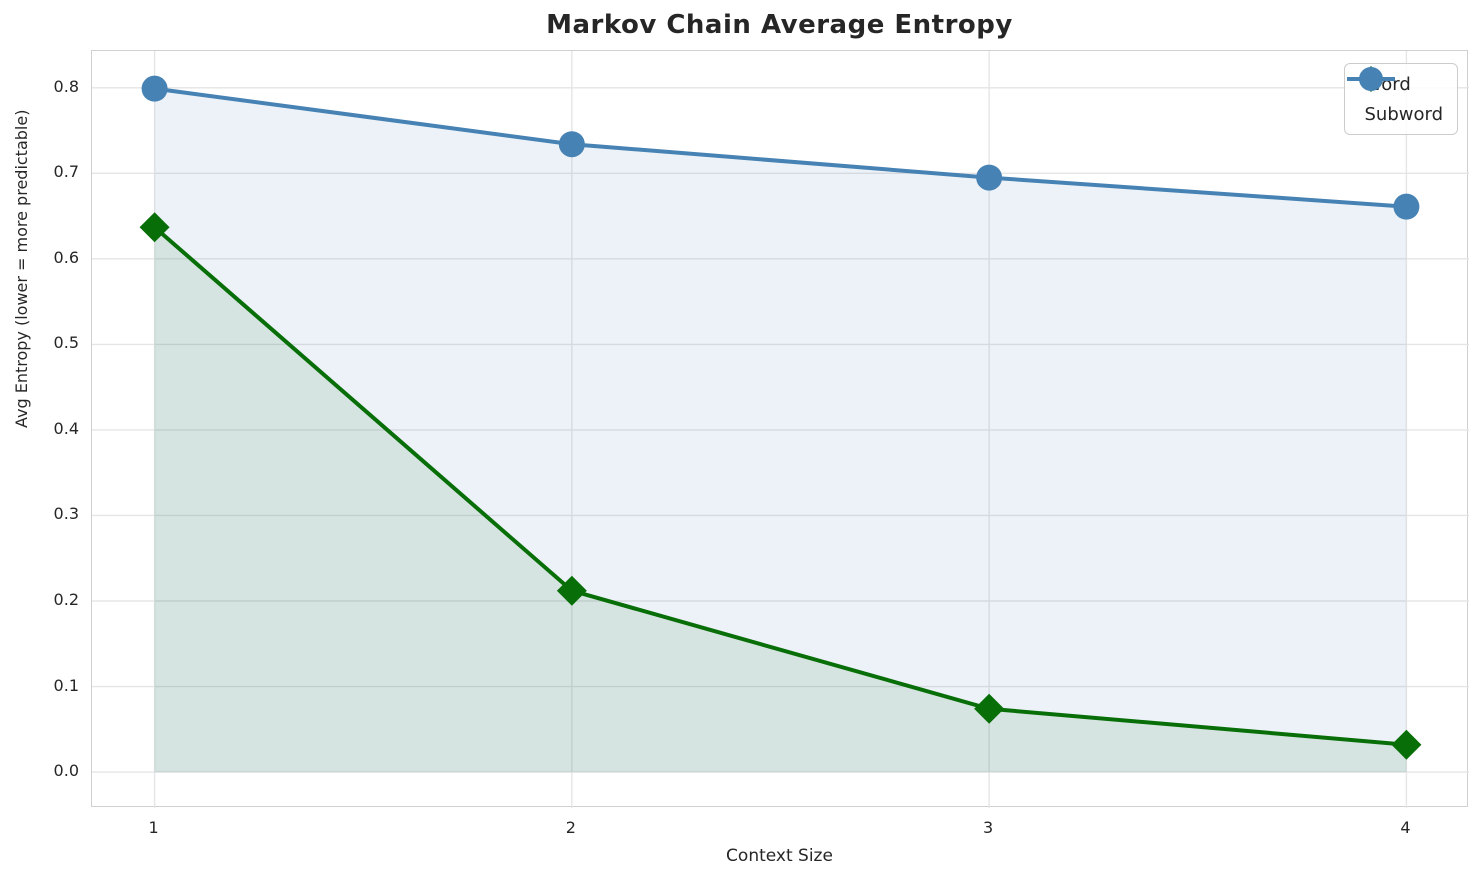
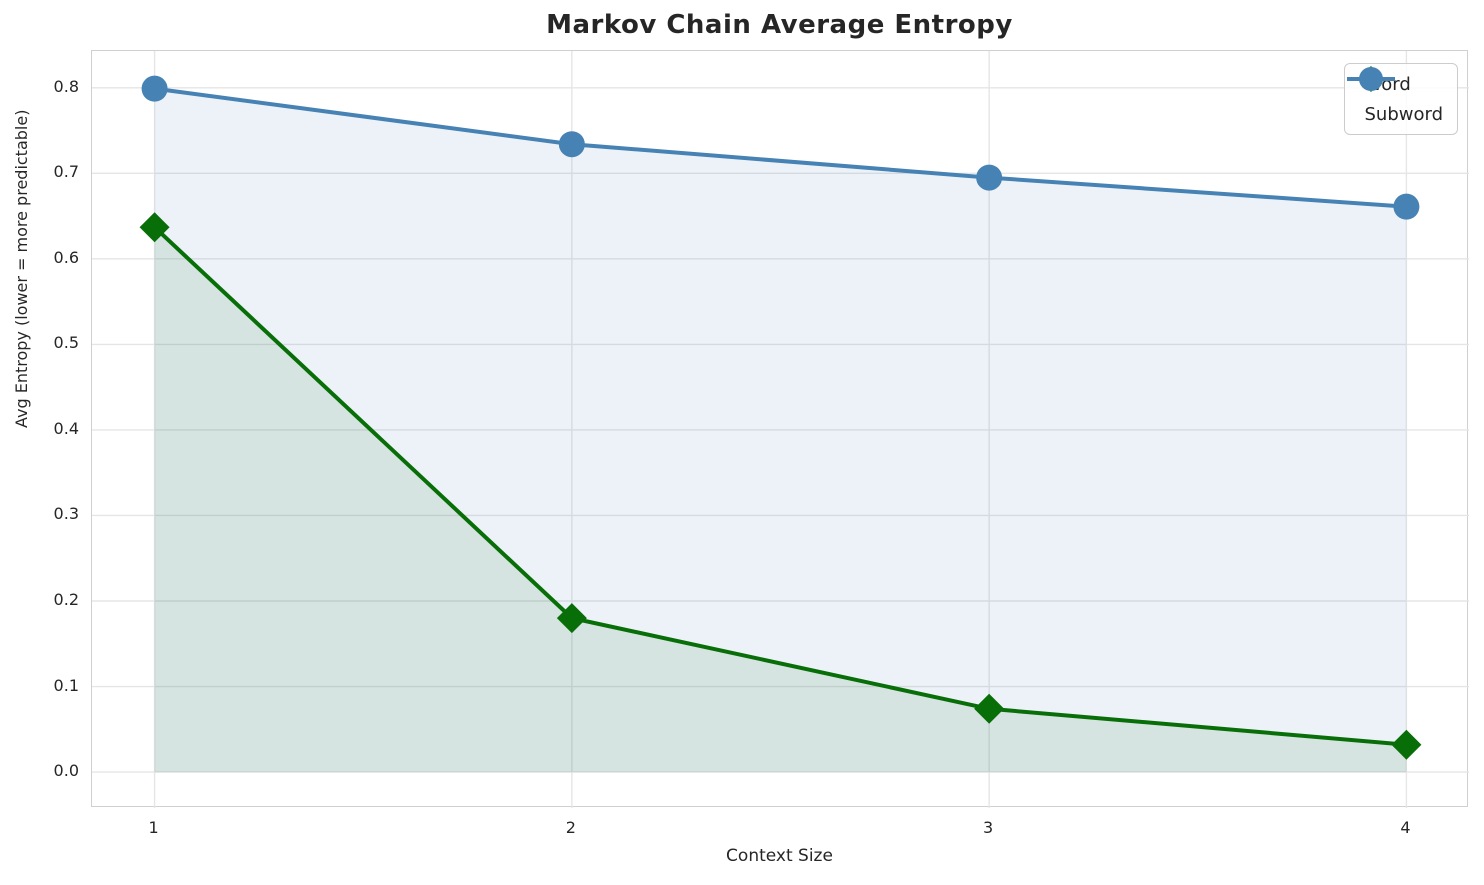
Word/2: 0.21 -> 0.18
